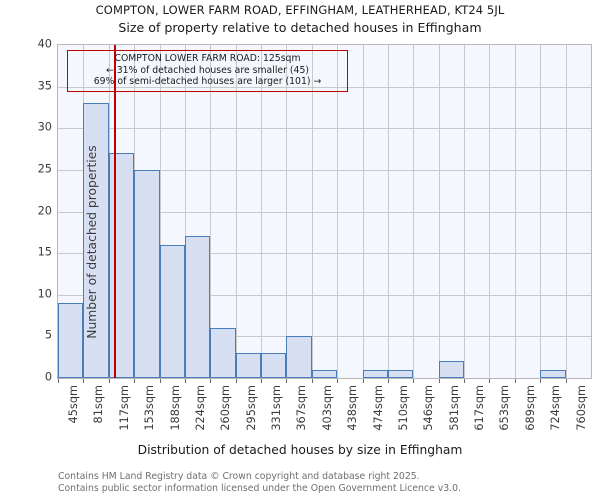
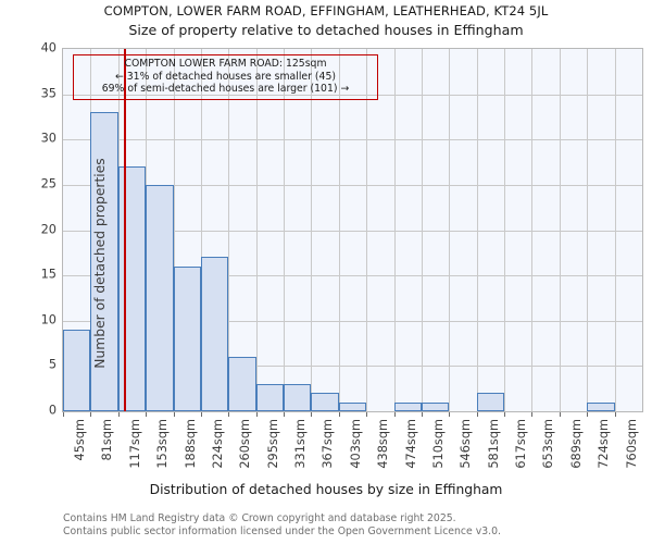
367sqm: 5 -> 2
